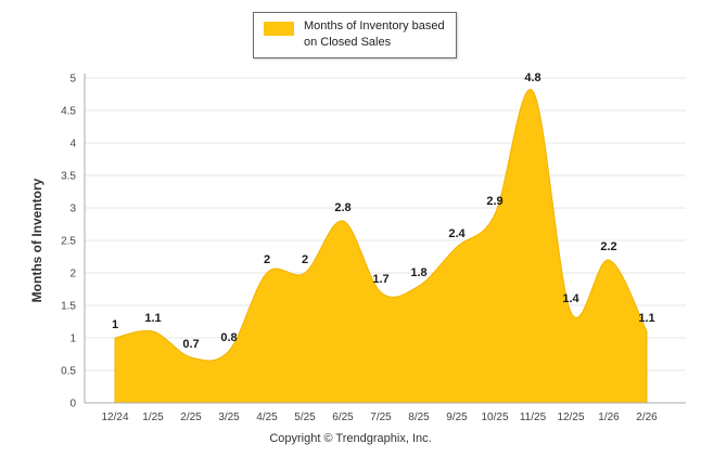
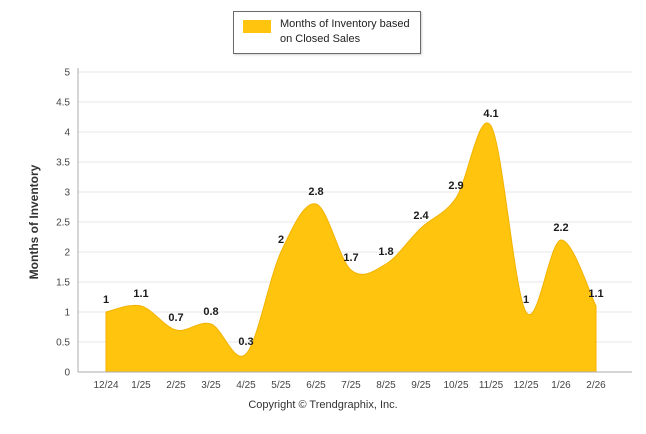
4/25: 2 -> 0.3
11/25: 4.8 -> 4.1
12/25: 1.4 -> 1
